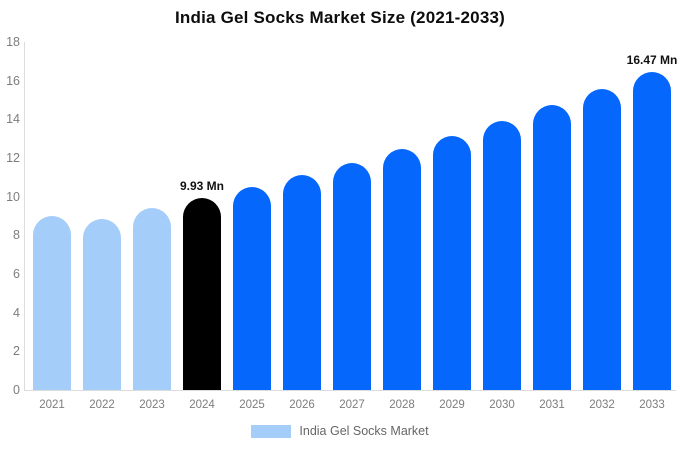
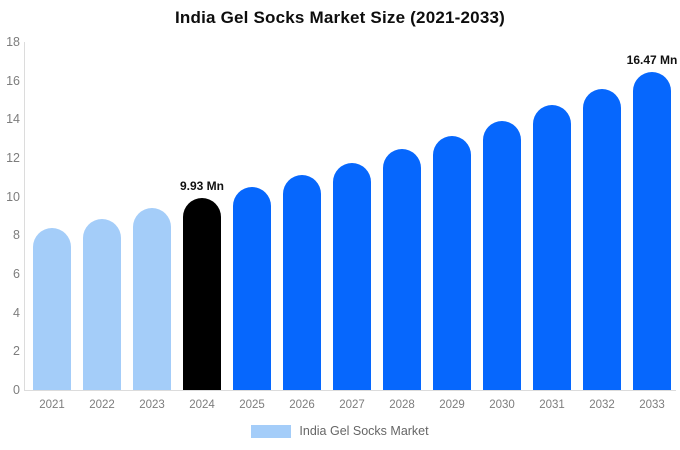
2021: 9.0 -> 8.4
